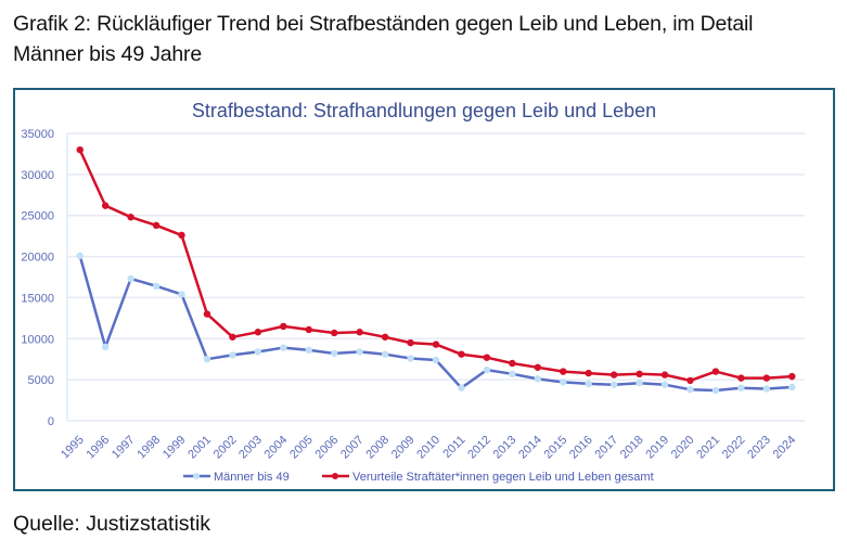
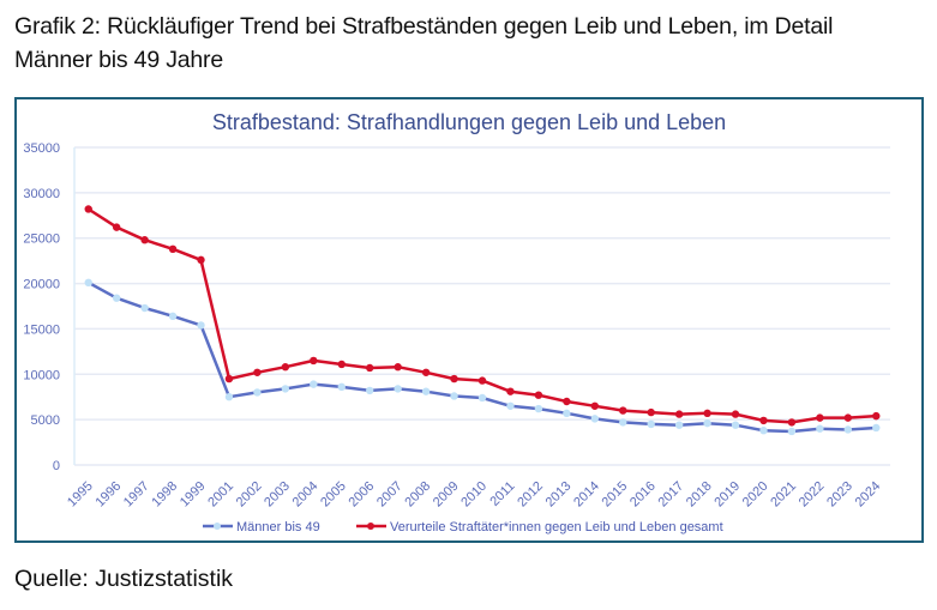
Verurteile Straftäter*innen gegen Leib und Leben gesamt/1995: 33000 -> 28000
Männer bis 49/1996: 9000 -> 18000
Verurteile Straftäter*innen gegen Leib und Leben gesamt/2001: 13000 -> 10000
Männer bis 49/2011: 4000 -> 6000
Verurteile Straftäter*innen gegen Leib und Leben gesamt/2021: 6000 -> 5000
